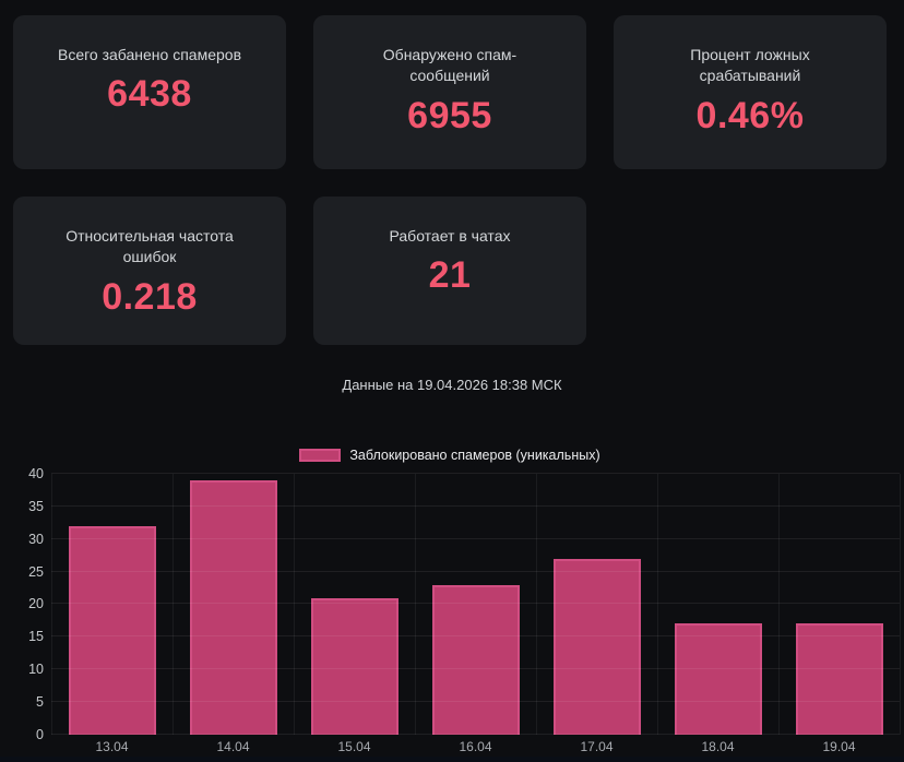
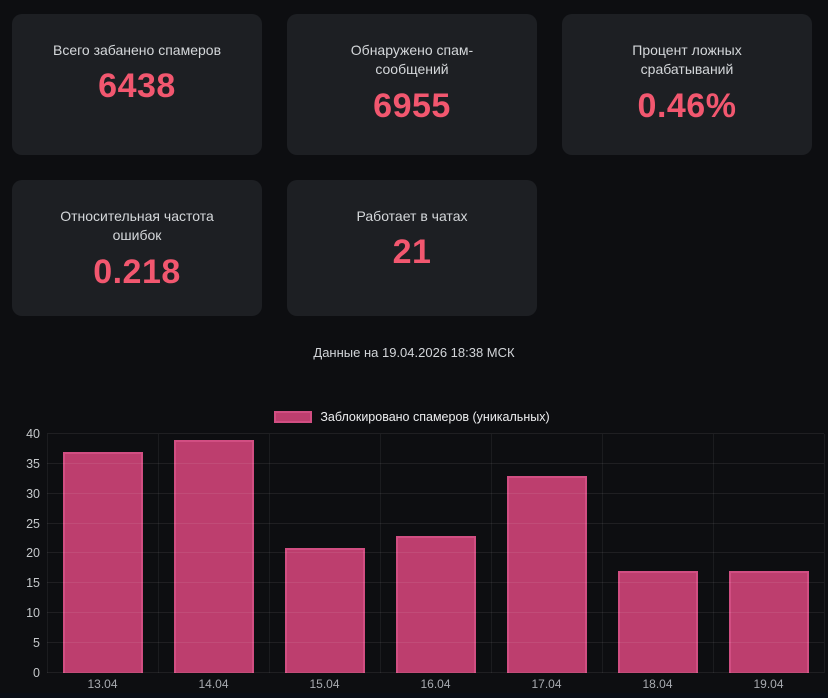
13.04: 32 -> 37
17.04: 27 -> 33
